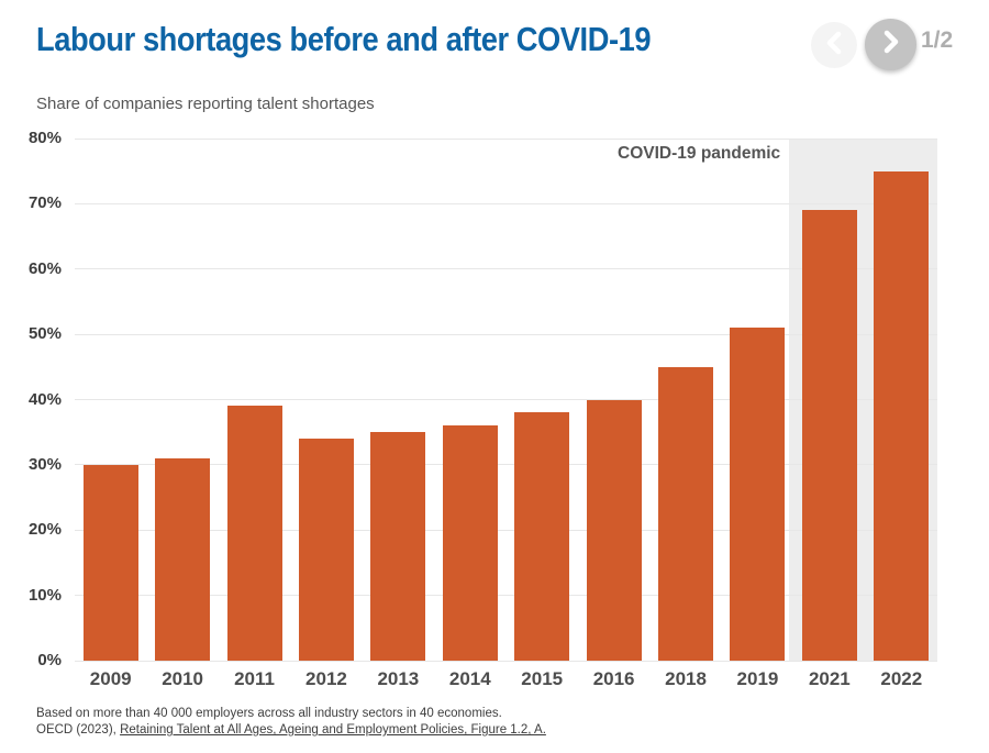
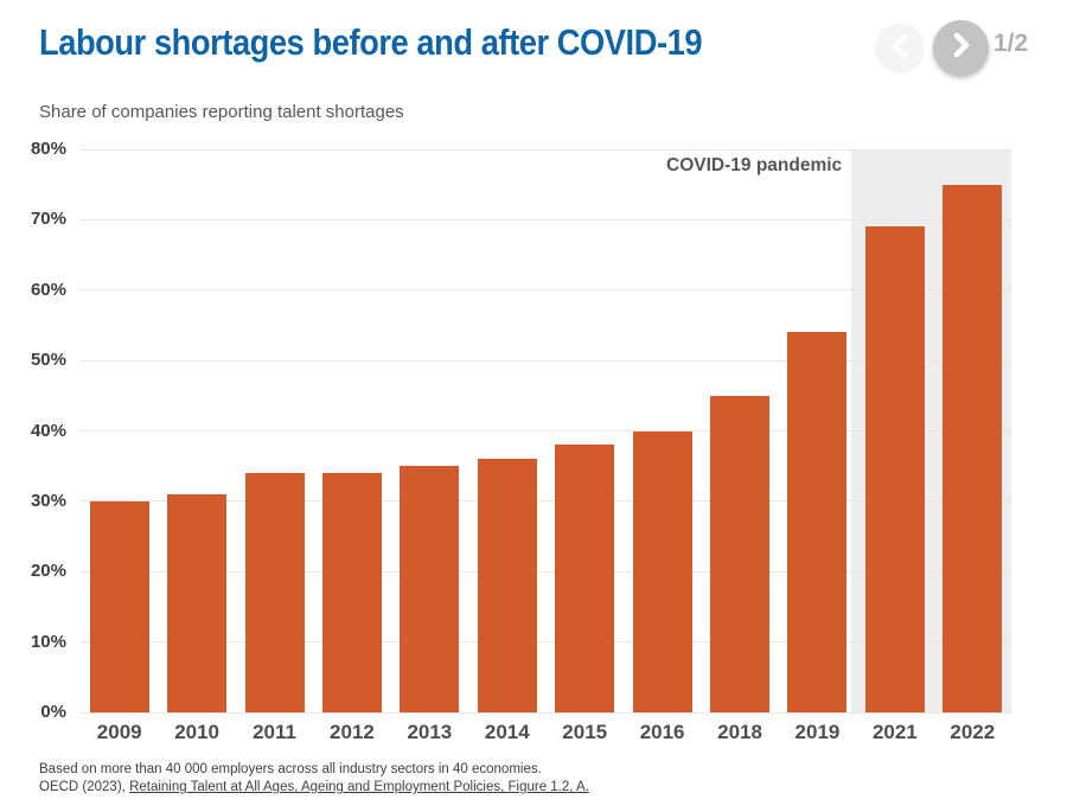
2011: 39% -> 34%
2019: 51% -> 54%
